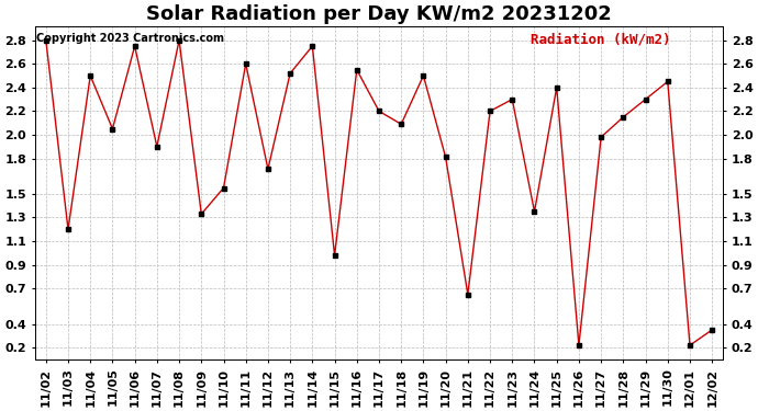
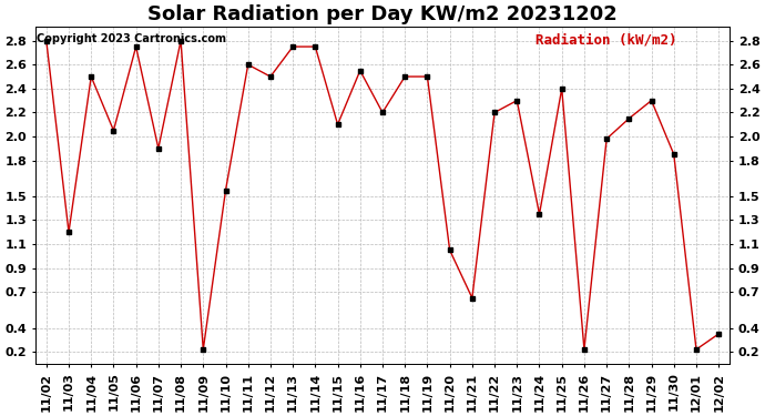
11/09: 1.33 -> 0.22
11/12: 1.71 -> 2.50
11/13: 2.52 -> 2.75
11/15: 0.98 -> 2.10
11/18: 2.09 -> 2.50
11/20: 1.81 -> 1.05
11/30: 2.45 -> 1.85
